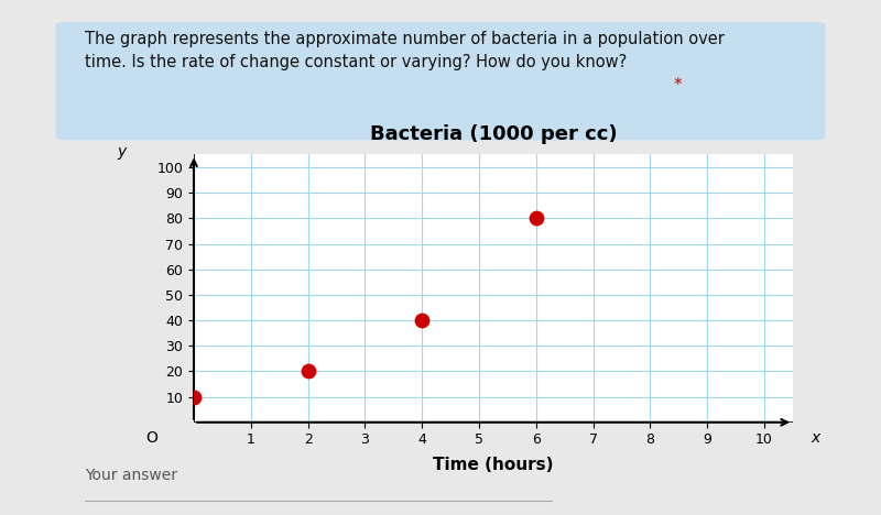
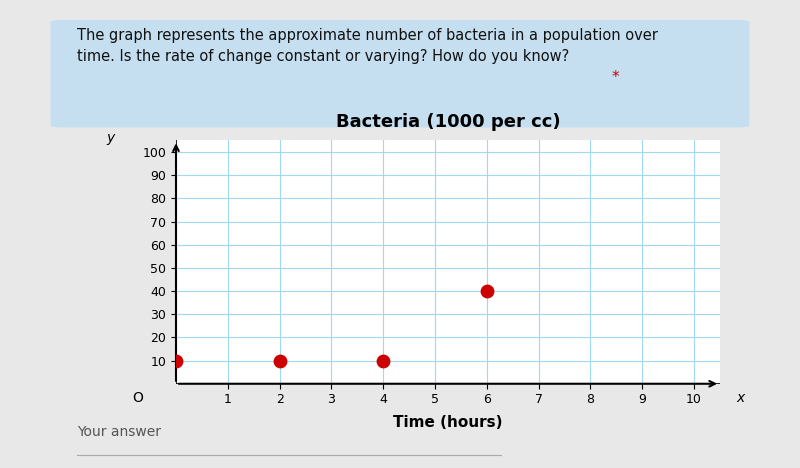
2: 20 -> 10
4: 40 -> 10
6: 80 -> 40
